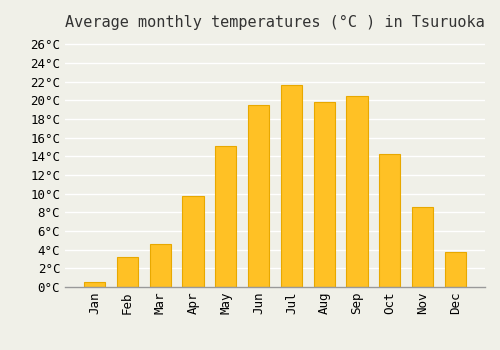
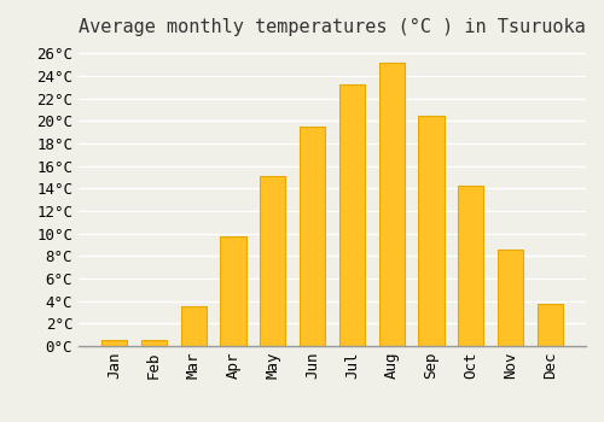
Feb: 3.2°C -> 0.5°C
Mar: 4.6°C -> 3.5°C
Jul: 21.6°C -> 23.3°C
Aug: 19.8°C -> 25.2°C
